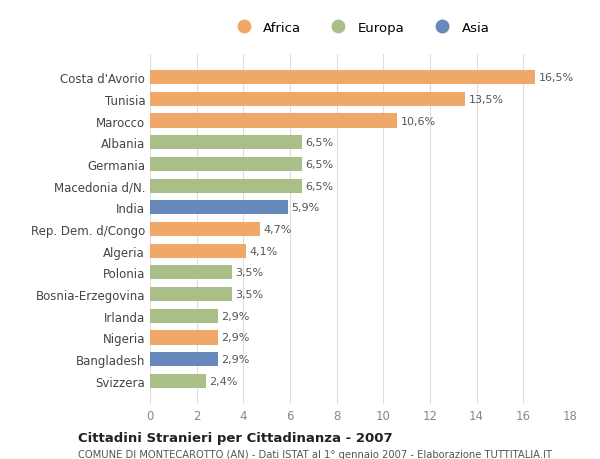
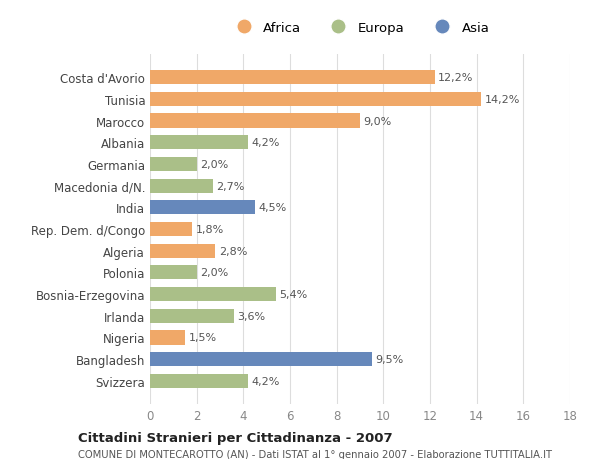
Costa d'Avorio: 16,5% -> 12,2%
Tunisia: 13,5% -> 14,2%
Marocco: 10,6% -> 9,0%
Albania: 6,5% -> 4,2%
Germania: 6,5% -> 2,0%
Macedonia d/N.: 6,5% -> 2,7%
India: 5,9% -> 4,5%
Rep. Dem. d/Congo: 4,7% -> 1,8%
Algeria: 4,1% -> 2,8%
Polonia: 3,5% -> 2,0%
Bosnia-Erzegovina: 3,5% -> 5,4%
Irlanda: 2,9% -> 3,6%
Nigeria: 2,9% -> 1,5%
Bangladesh: 2,9% -> 9,5%
Svizzera: 2,4% -> 4,2%
